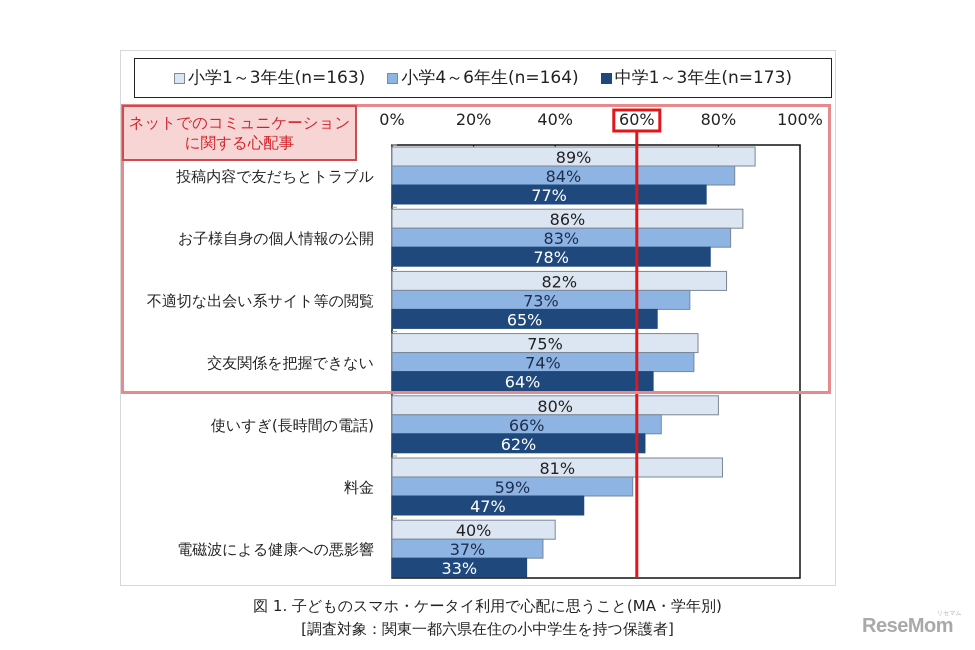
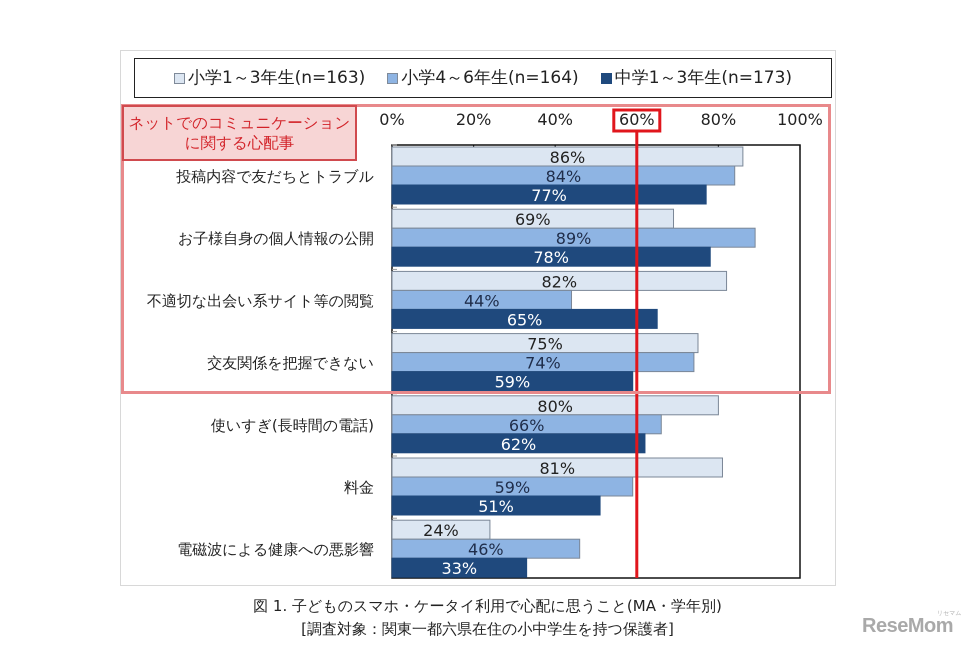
小学1～3年生(n=163)/投稿内容で友だちとトラブル: 89% -> 86%
小学1～3年生(n=163)/お子様自身の個人情報の公開: 86% -> 69%
小学4～6年生(n=164)/お子様自身の個人情報の公開: 83% -> 89%
小学4～6年生(n=164)/不適切な出会い系サイト等の閲覧: 73% -> 44%
中学1～3年生(n=173)/交友関係を把握できない: 64% -> 59%
中学1～3年生(n=173)/料金: 47% -> 51%
小学1～3年生(n=163)/電磁波による健康への悪影響: 40% -> 24%
小学4～6年生(n=164)/電磁波による健康への悪影響: 37% -> 46%
